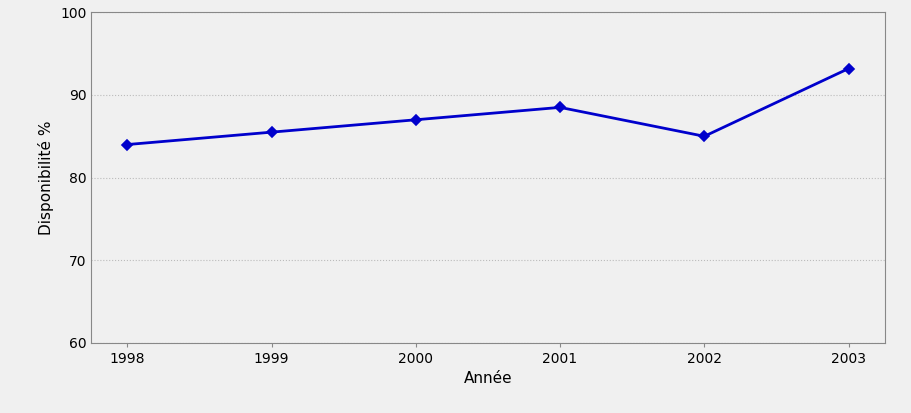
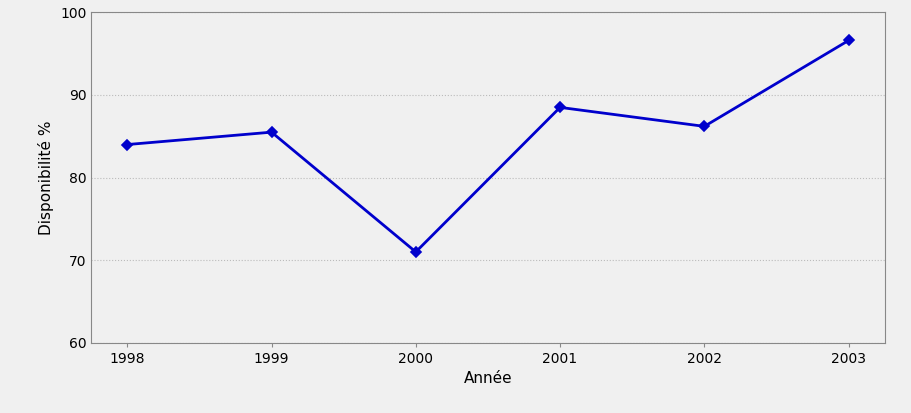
2000: 87.0 -> 71.0
2002: 85.0 -> 86.2
2003: 93.2 -> 96.6
